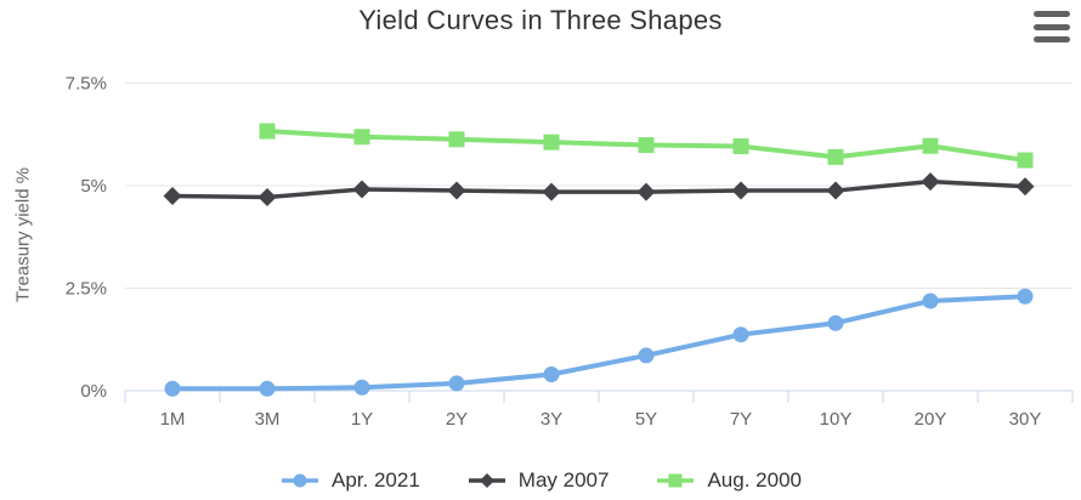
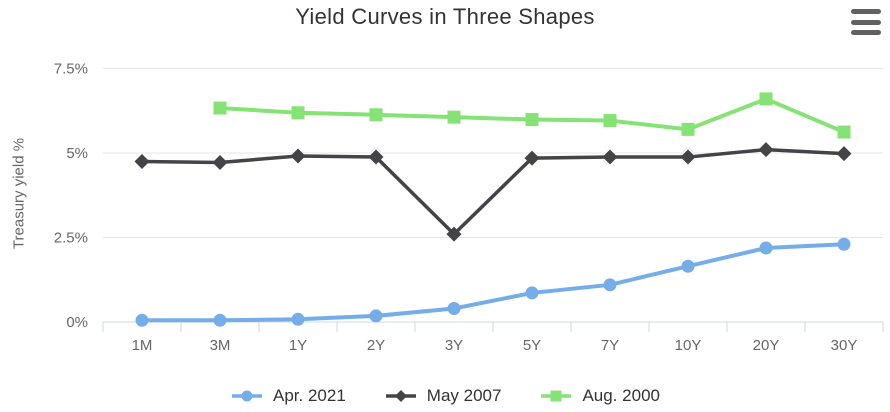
May 2007/3Y: 4.8% -> 2.6%
Apr. 2021/7Y: 1.4% -> 1.1%
Aug. 2000/20Y: 6.0% -> 6.6%
